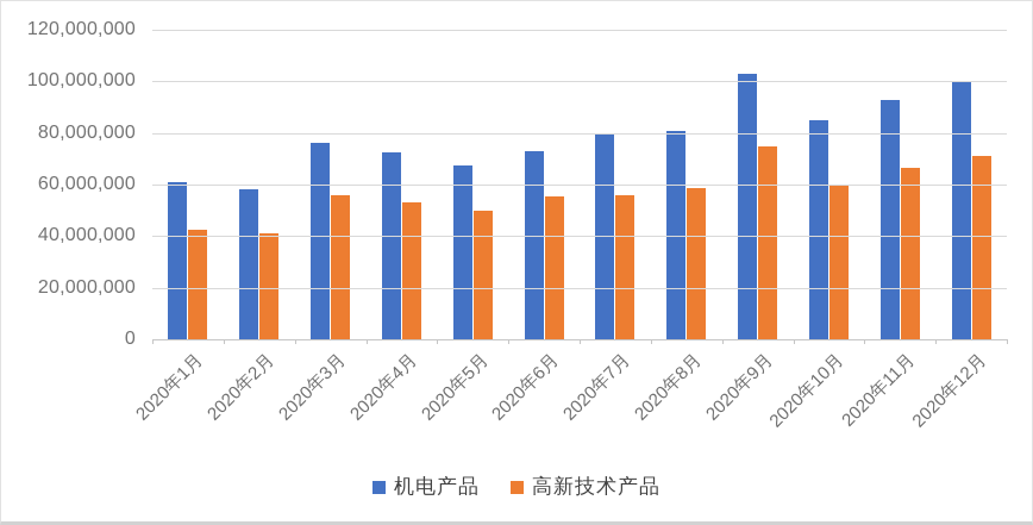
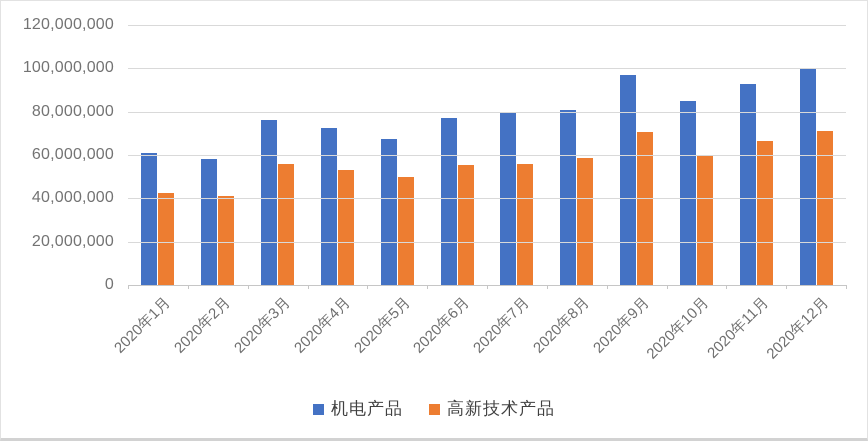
机电产品/2020年6月: 73000000 -> 77000000
机电产品/2020年9月: 103000000 -> 97000000
高新技术产品/2020年9月: 75000000 -> 70000000
